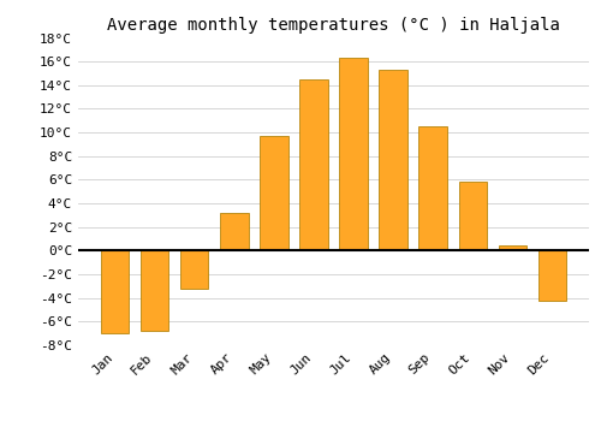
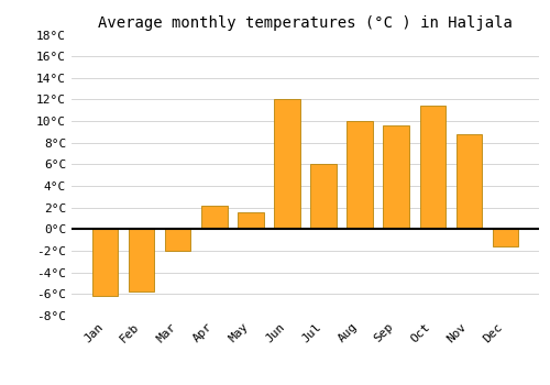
Jan: -7.0°C -> -6.2°C
Feb: -6.8°C -> -5.8°C
Mar: -3.2°C -> -2.0°C
Apr: 3.2°C -> 2.2°C
May: 9.7°C -> 1.6°C
Jun: 14.5°C -> 12.0°C
Jul: 16.3°C -> 6.0°C
Aug: 15.3°C -> 10.0°C
Sep: 10.5°C -> 9.6°C
Oct: 5.8°C -> 11.4°C
Nov: 0.4°C -> 8.8°C
Dec: -4.2°C -> -1.6°C
